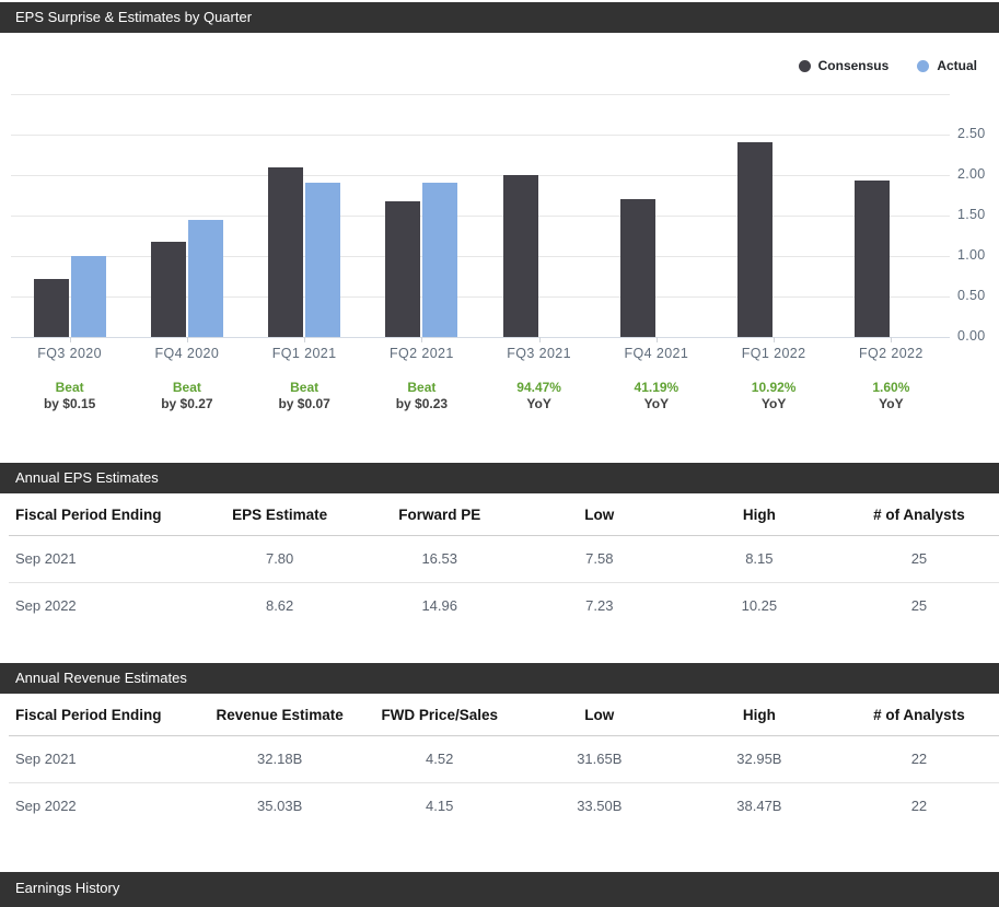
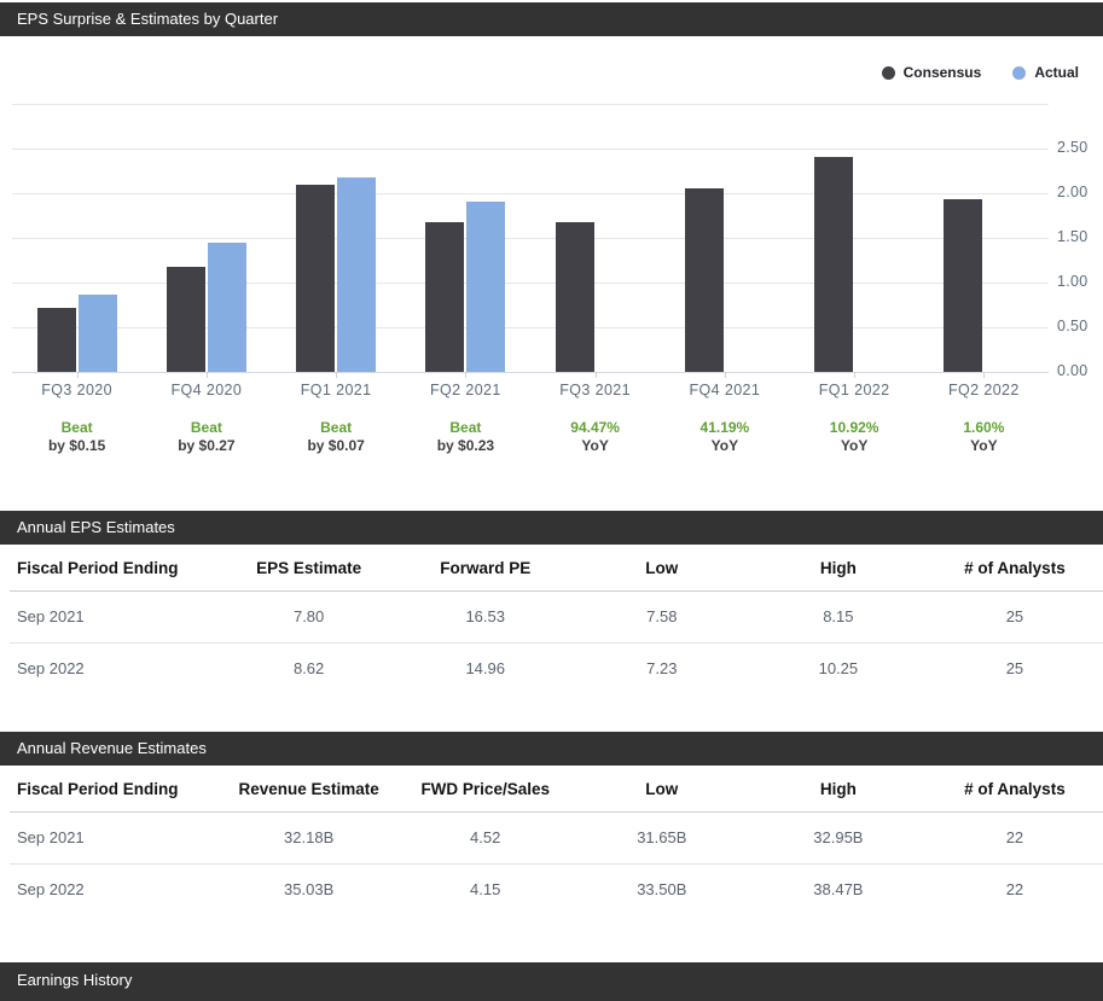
Actual/FQ3 2020: 1.0 -> 0.9
Actual/FQ1 2021: 1.9 -> 2.2
Consensus/FQ3 2021: 2.0 -> 1.7
Consensus/FQ4 2021: 1.7 -> 2.0
